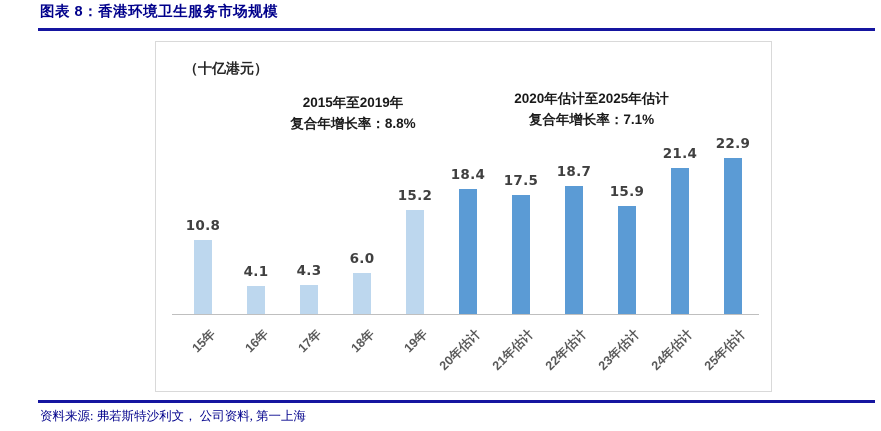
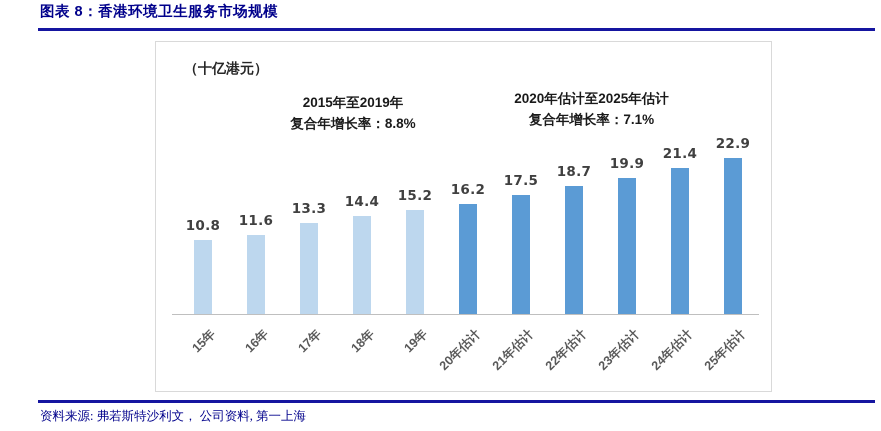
16年: 4.1 -> 11.6
17年: 4.3 -> 13.3
18年: 6.0 -> 14.4
20年估计: 18.4 -> 16.2
23年估计: 15.9 -> 19.9
